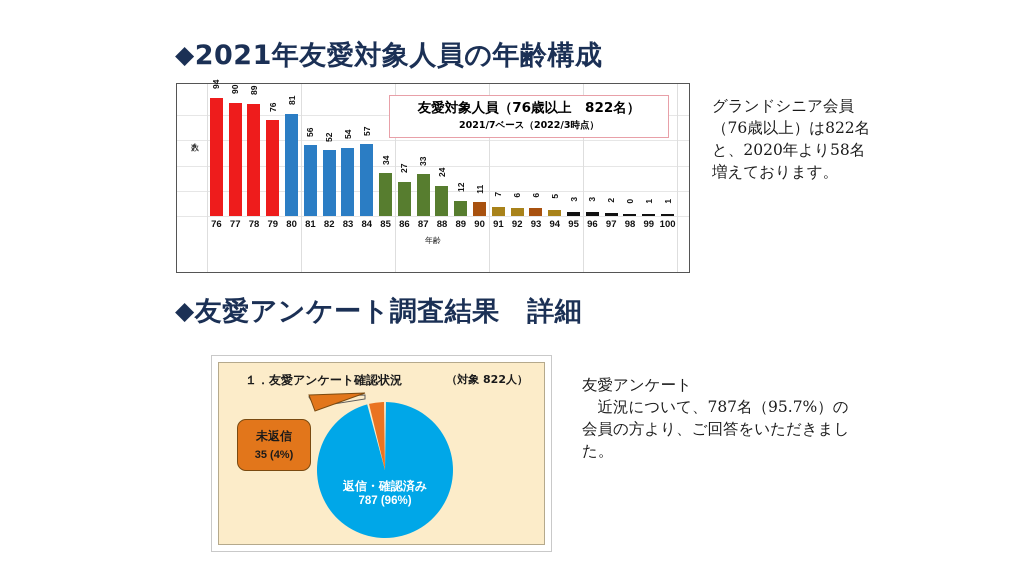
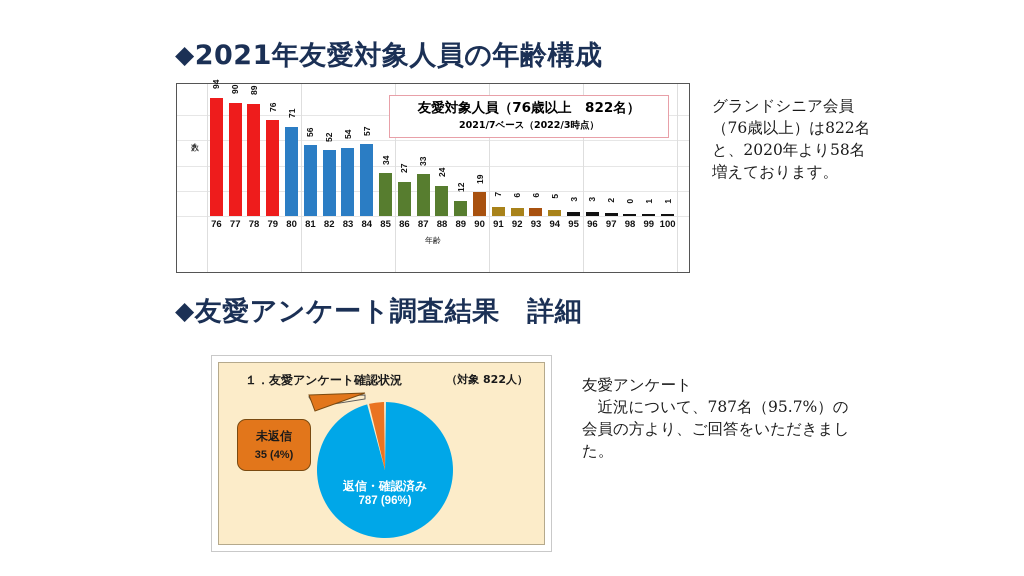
80: 81 -> 71
90: 11 -> 19
